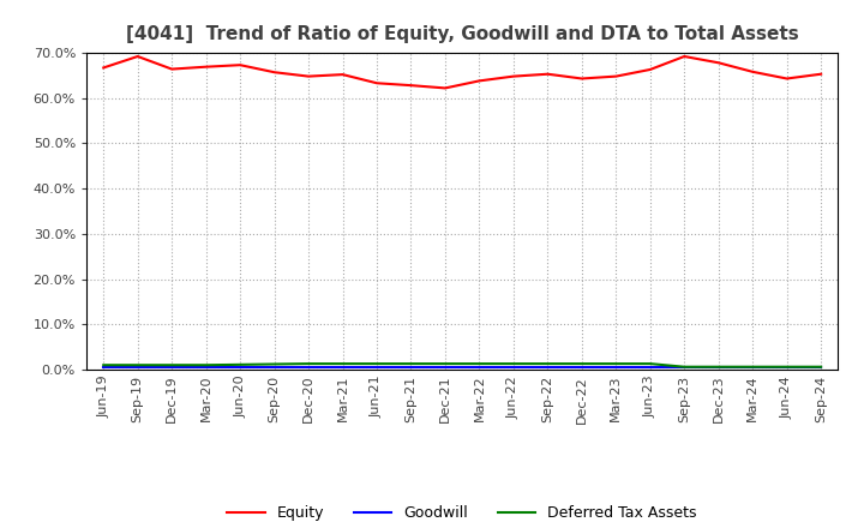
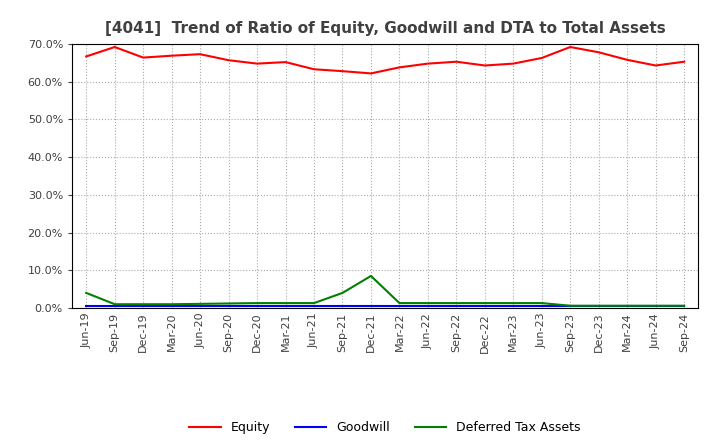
Deferred Tax Assets/Jun-19: 1.0% -> 4.0%
Deferred Tax Assets/Sep-21: 1.3% -> 4.0%
Deferred Tax Assets/Dec-21: 1.3% -> 8.5%
